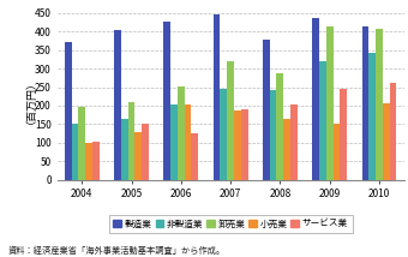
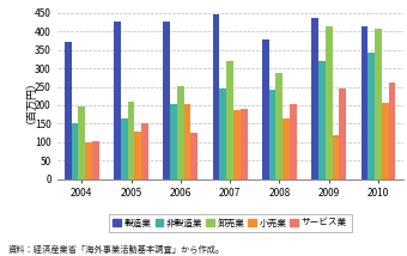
製造業/2005: 403 -> 425
小売業/2009: 150 -> 120
